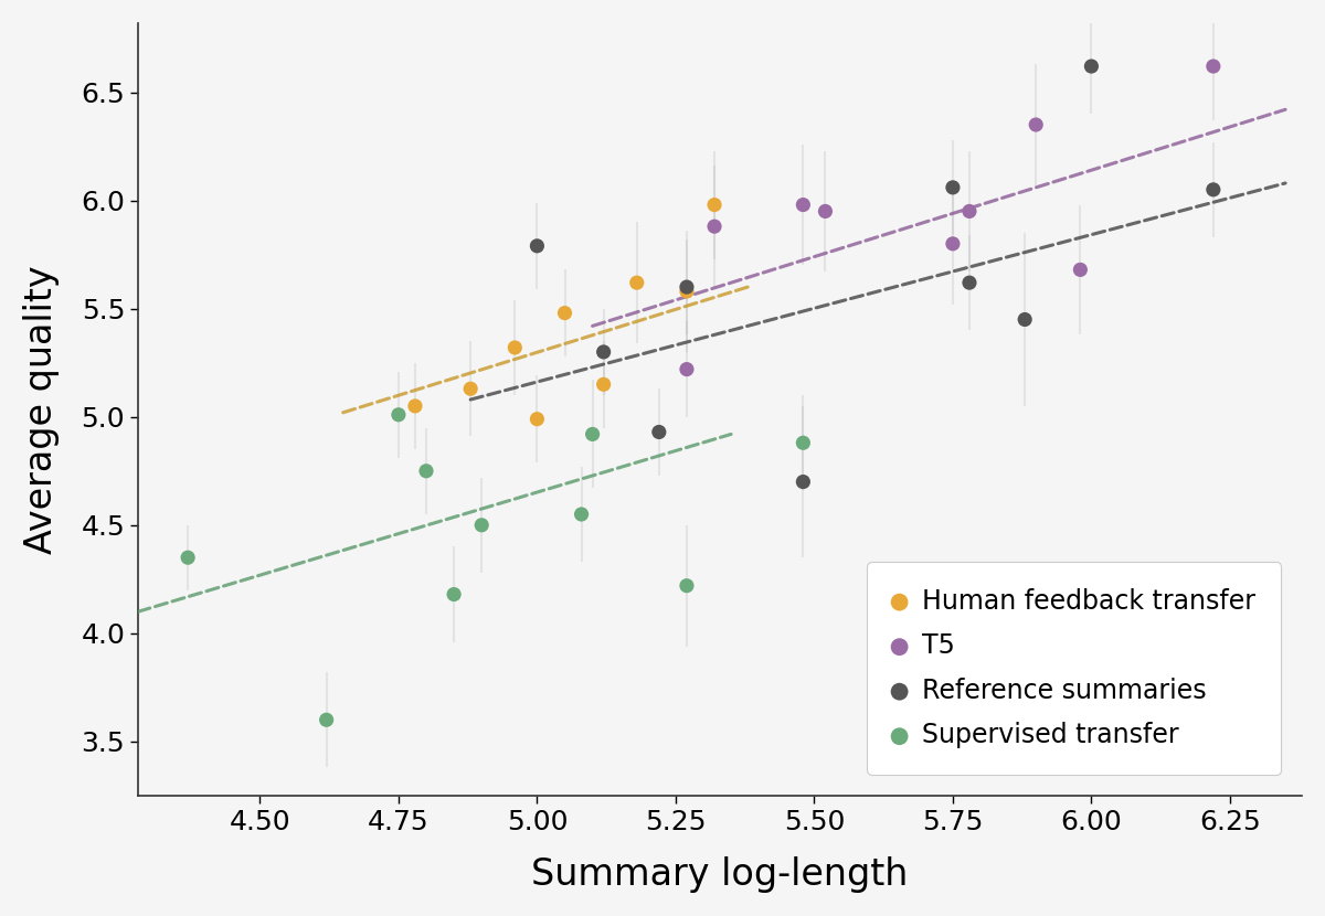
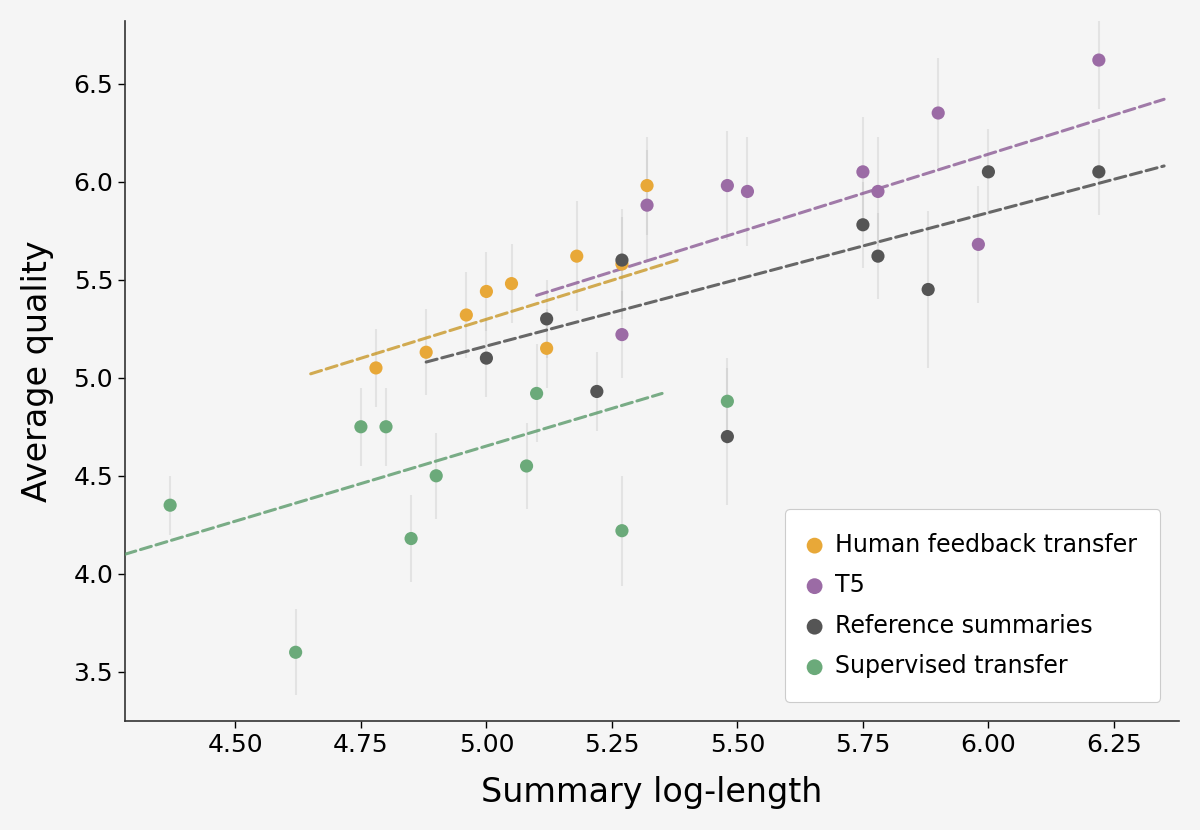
Supervised transfer/4.75: 5.01 -> 4.75
Human feedback transfer/5.00: 4.99 -> 5.44
Reference summaries/5.00: 5.79 -> 5.10
T5/5.75: 5.80 -> 6.05
Reference summaries/5.75: 6.06 -> 5.78
Reference summaries/6.00: 6.62 -> 6.05
